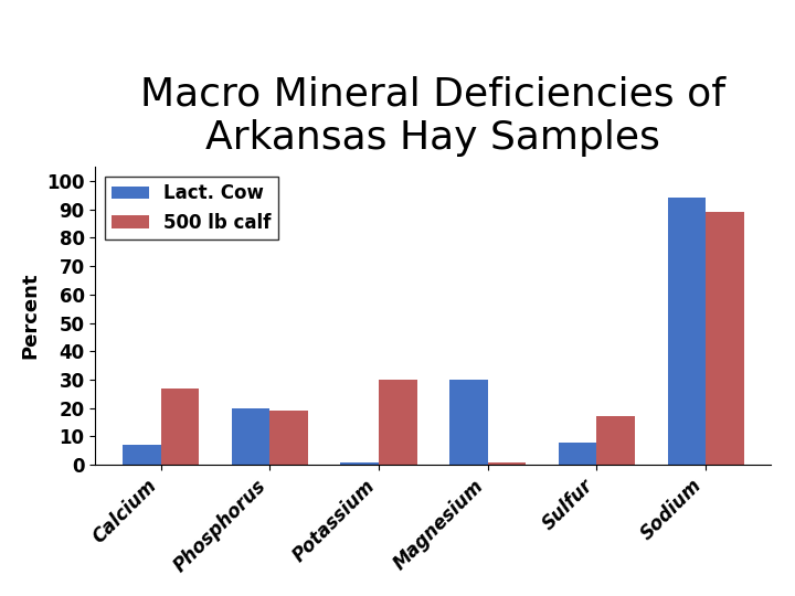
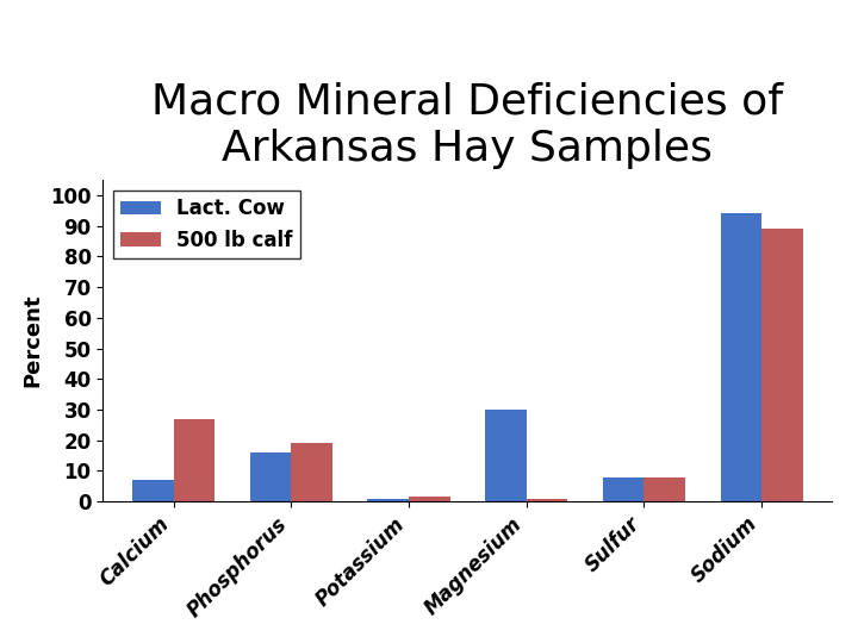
Lact. Cow/Phosphorus: 20 -> 16
500 lb calf/Potassium: 30.0 -> 1.5
500 lb calf/Sulfur: 17.0 -> 8.0
